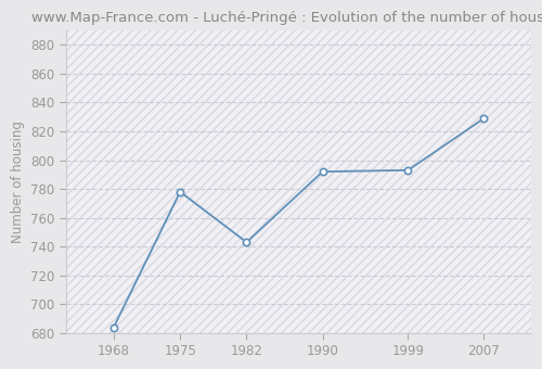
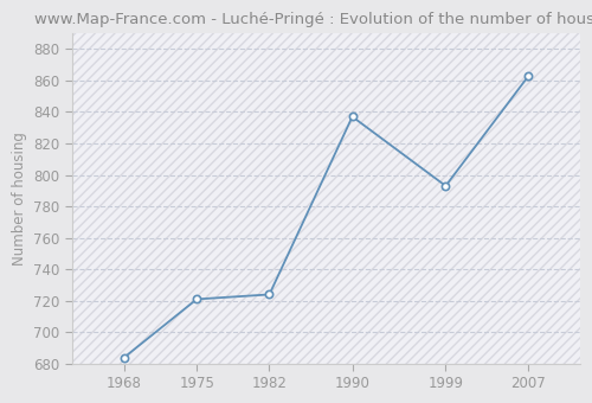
1975: 778 -> 721
1982: 743 -> 724
1990: 792 -> 837
2007: 829 -> 863
